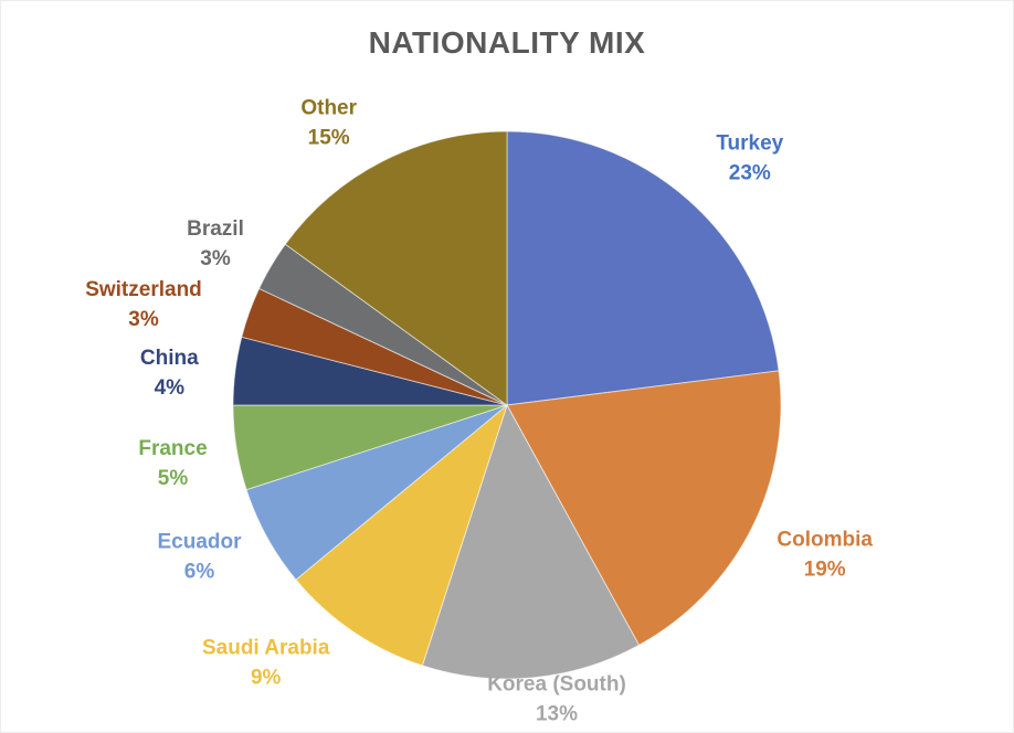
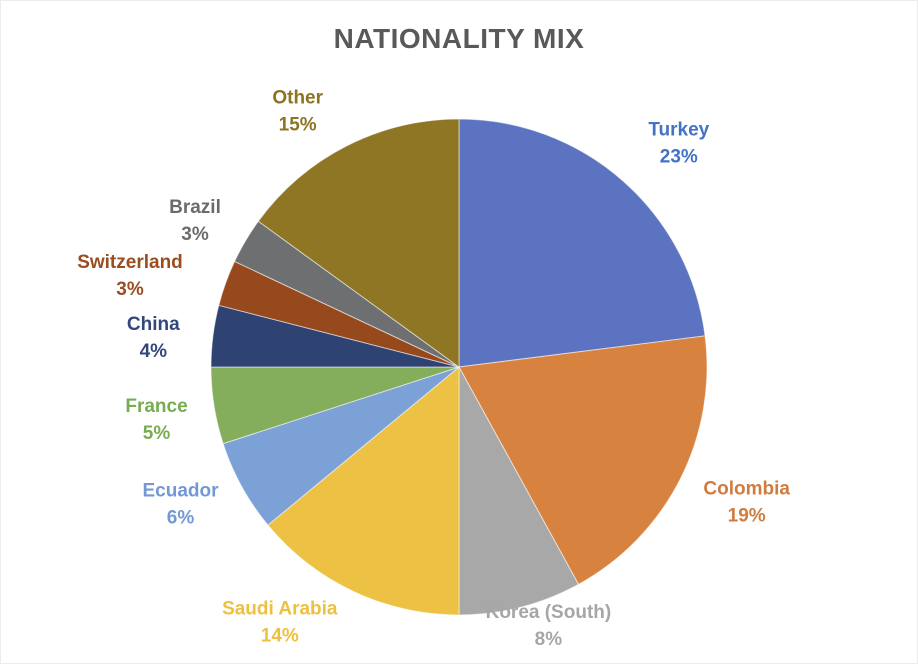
Korea (South): 13% -> 8%
Saudi Arabia: 9% -> 14%
